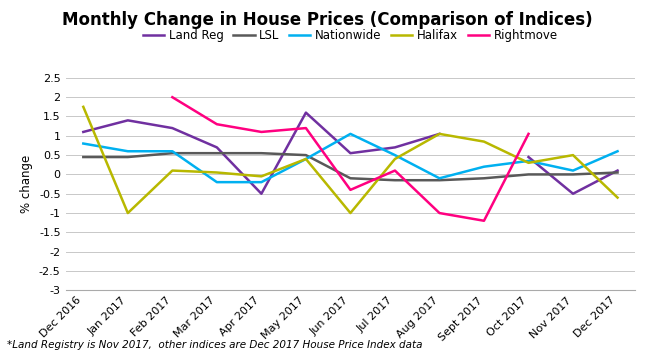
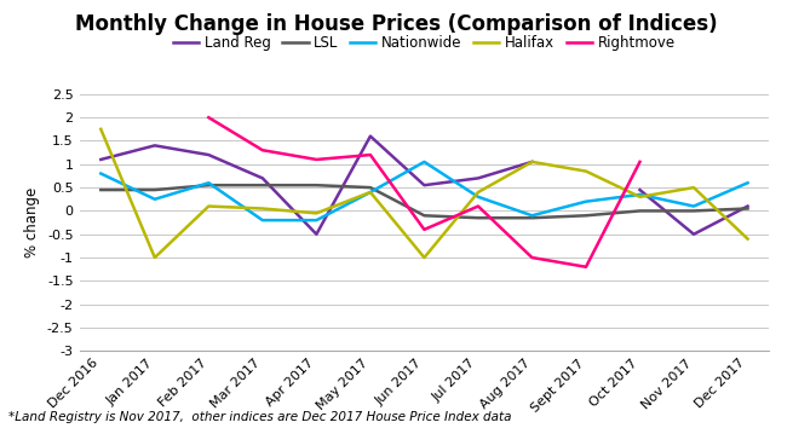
Nationwide/Jan 2017: 0.60 -> 0.25
Nationwide/Jul 2017: 0.50 -> 0.30
